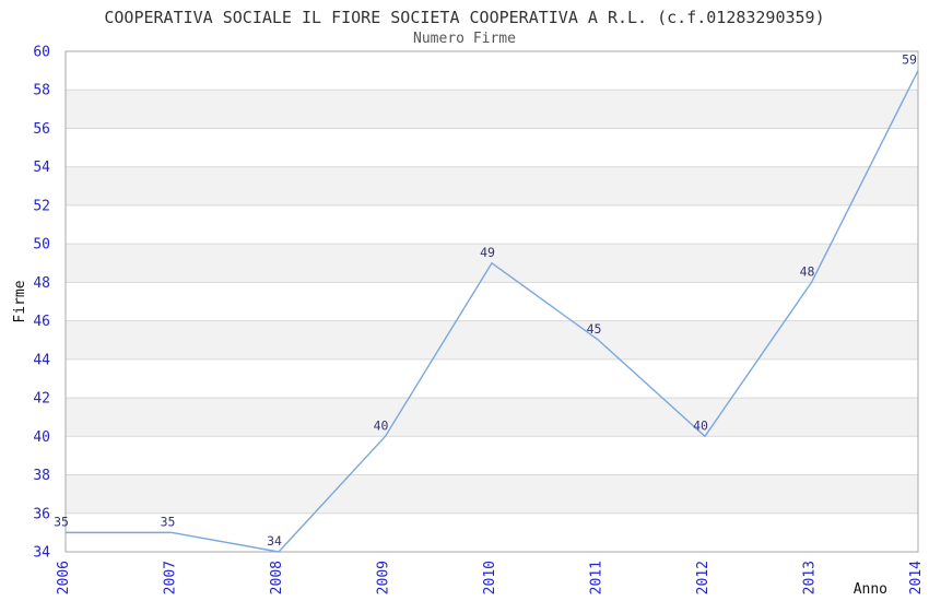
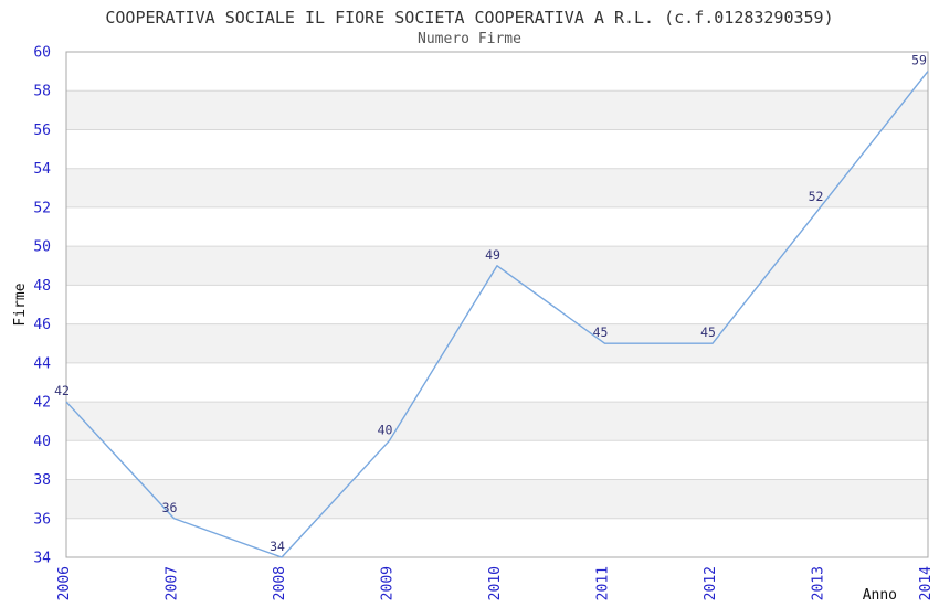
2006: 35 -> 42
2007: 35 -> 36
2012: 40 -> 45
2013: 48 -> 52
